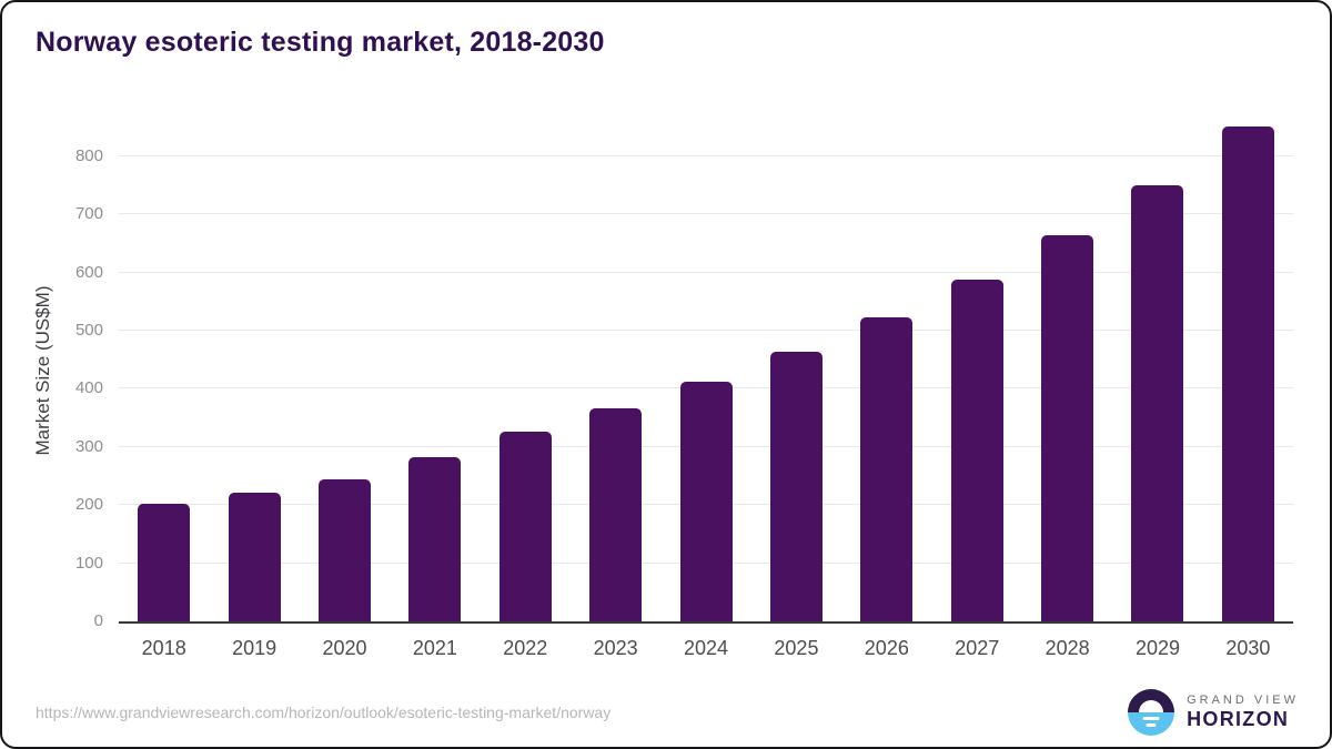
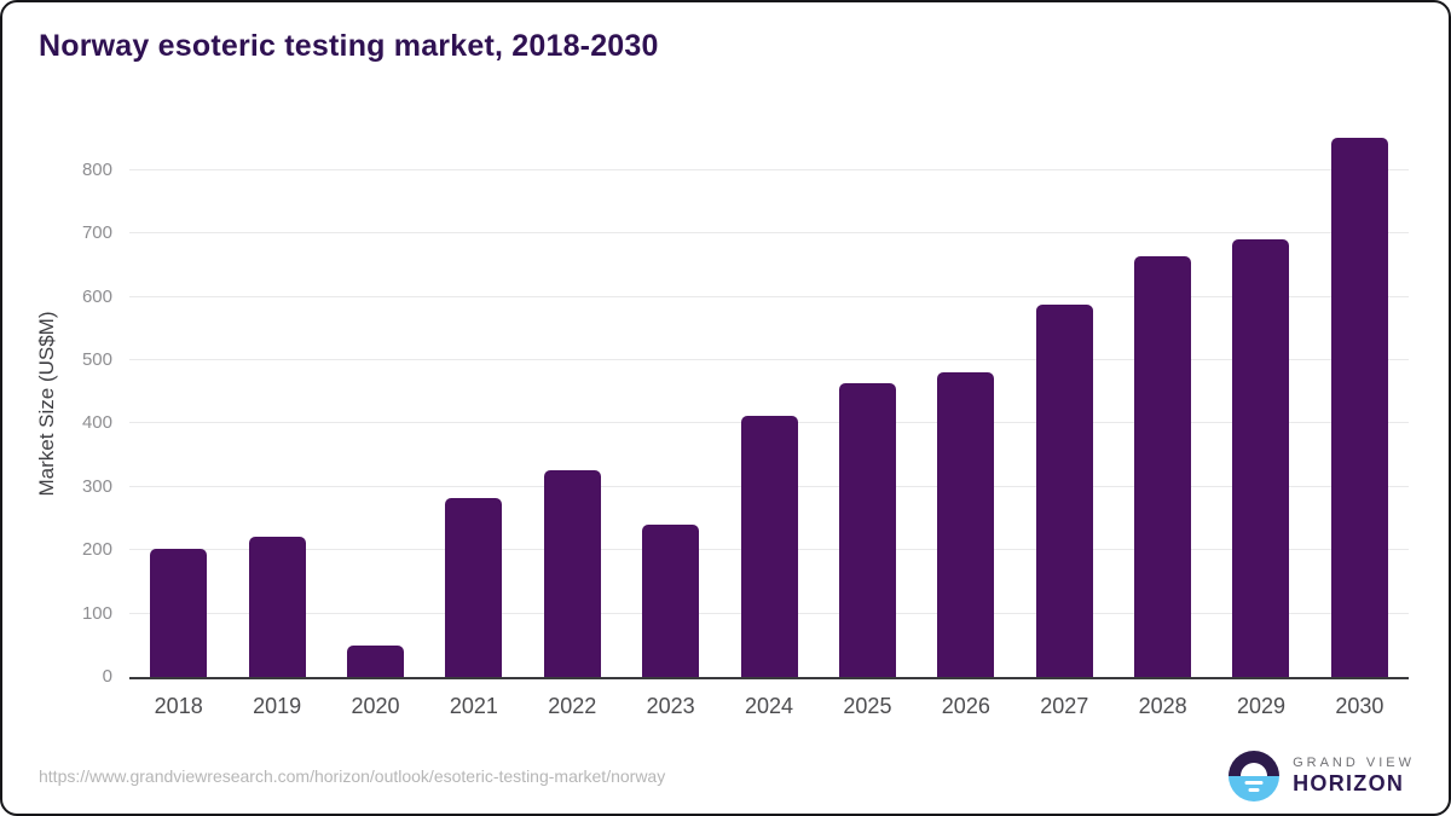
2020: 240 -> 50
2023: 370 -> 240
2026: 520 -> 480
2029: 750 -> 690
